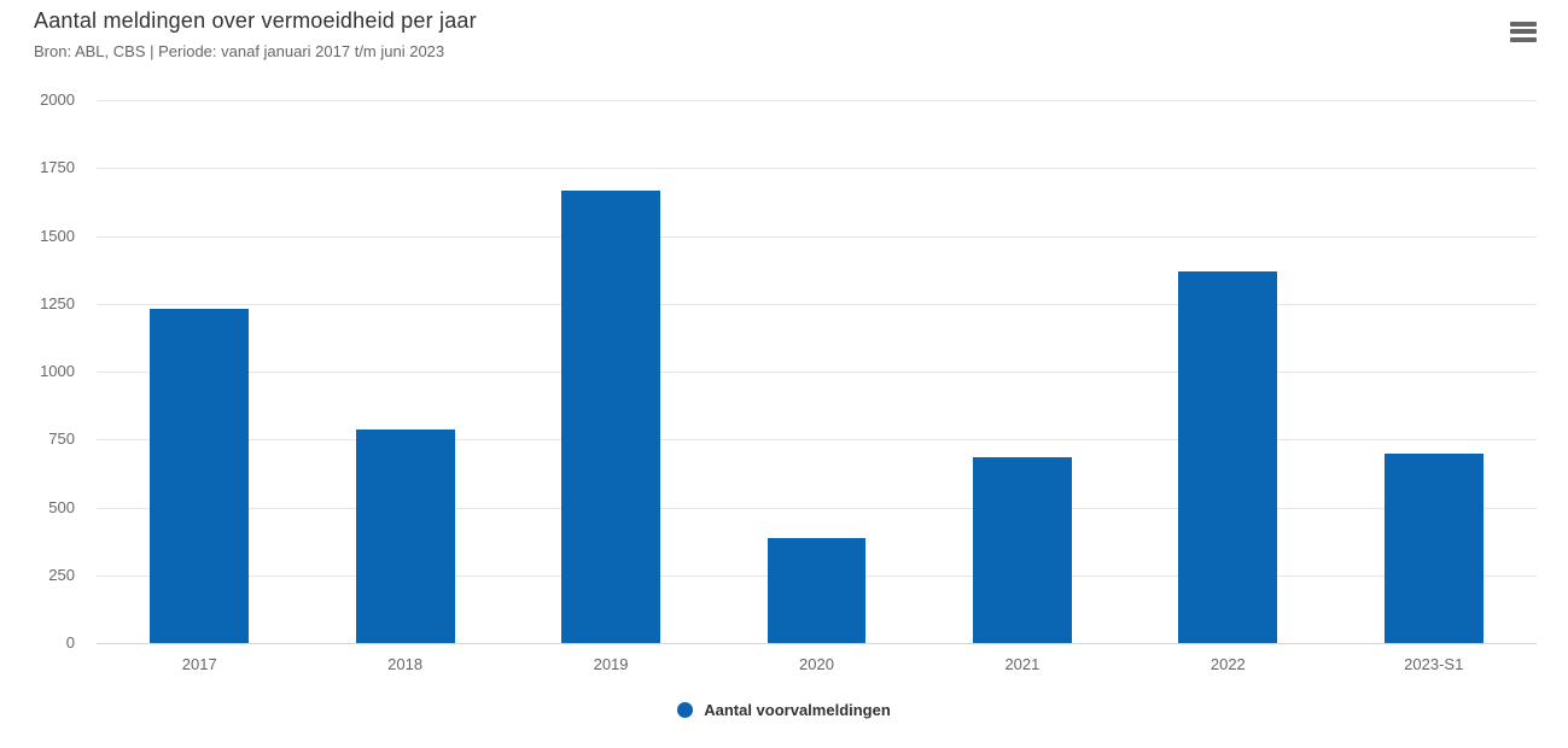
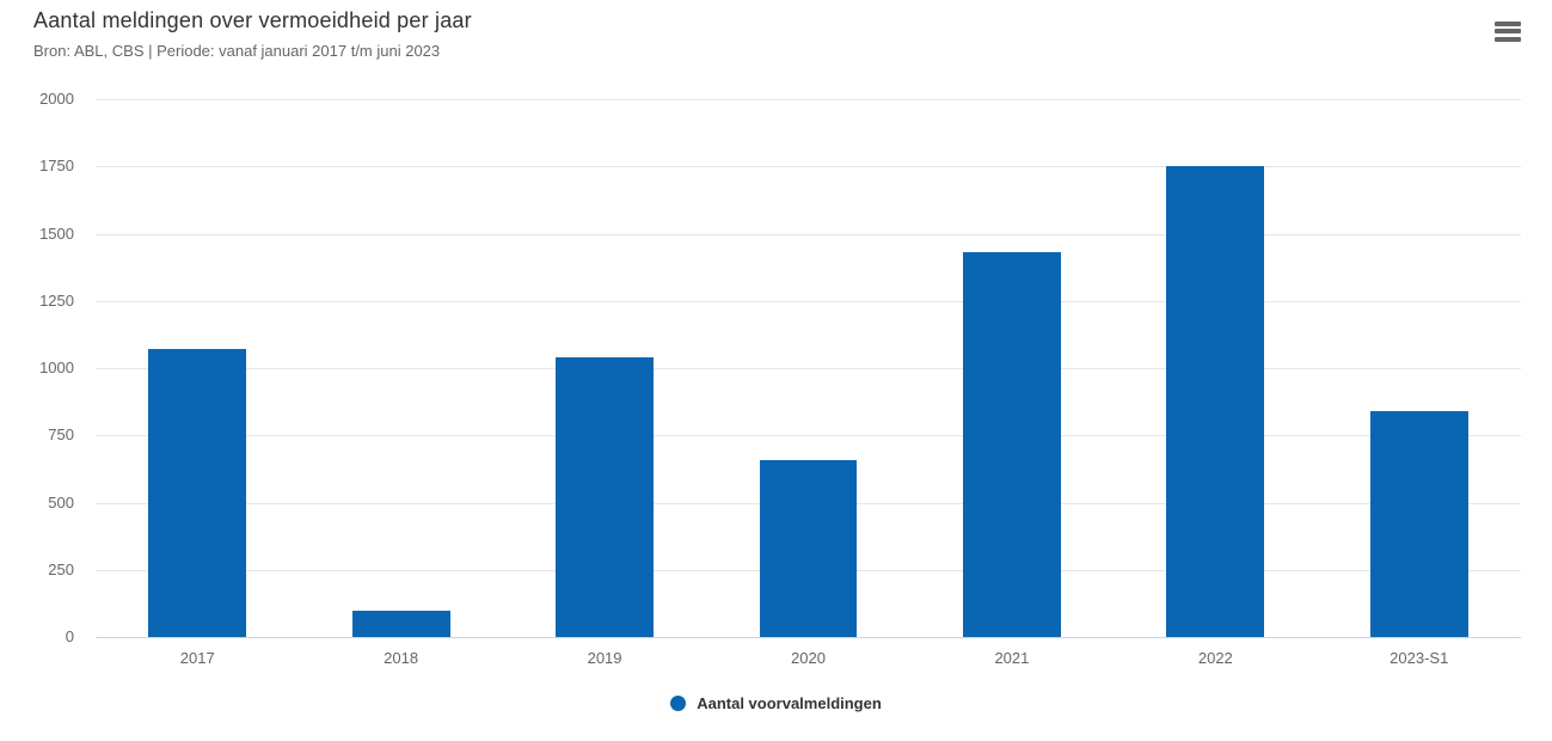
2017: 1230 -> 1070
2018: 780 -> 100
2019: 1660 -> 1040
2020: 380 -> 660
2021: 680 -> 1430
2022: 1370 -> 1750
2023-S1: 700 -> 840
